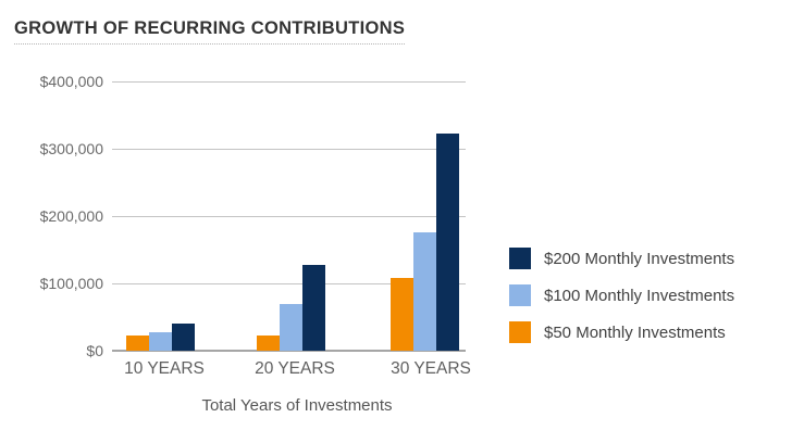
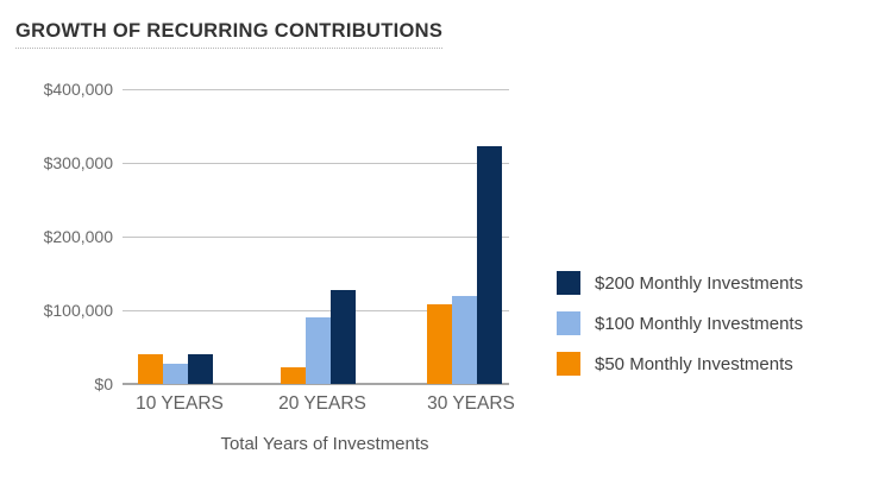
$50 Monthly Investments/10 YEARS: $20000 -> $40000
$100 Monthly Investments/20 YEARS: $70000 -> $90000
$100 Monthly Investments/30 YEARS: $180000 -> $120000
